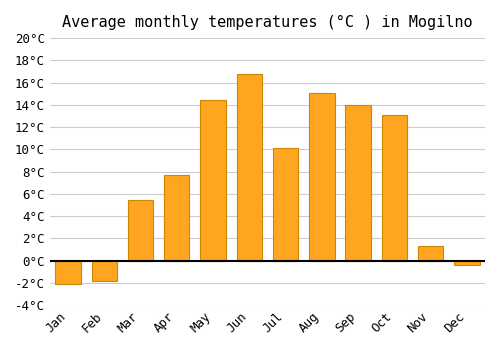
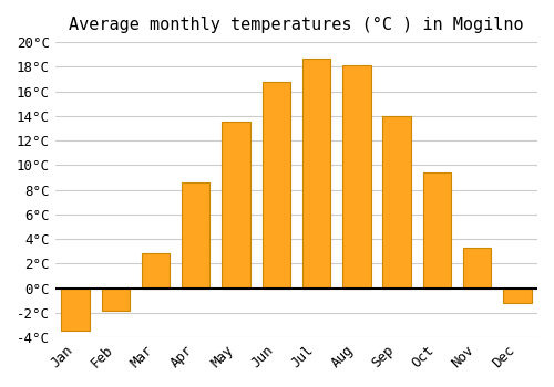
Jan: -2.1°C -> -3.5°C
Mar: 5.4°C -> 2.8°C
Apr: 7.7°C -> 8.6°C
May: 14.4°C -> 13.5°C
Jul: 10.1°C -> 18.7°C
Aug: 15.1°C -> 18.1°C
Oct: 13.1°C -> 9.4°C
Nov: 1.3°C -> 3.3°C
Dec: -0.4°C -> -1.2°C
